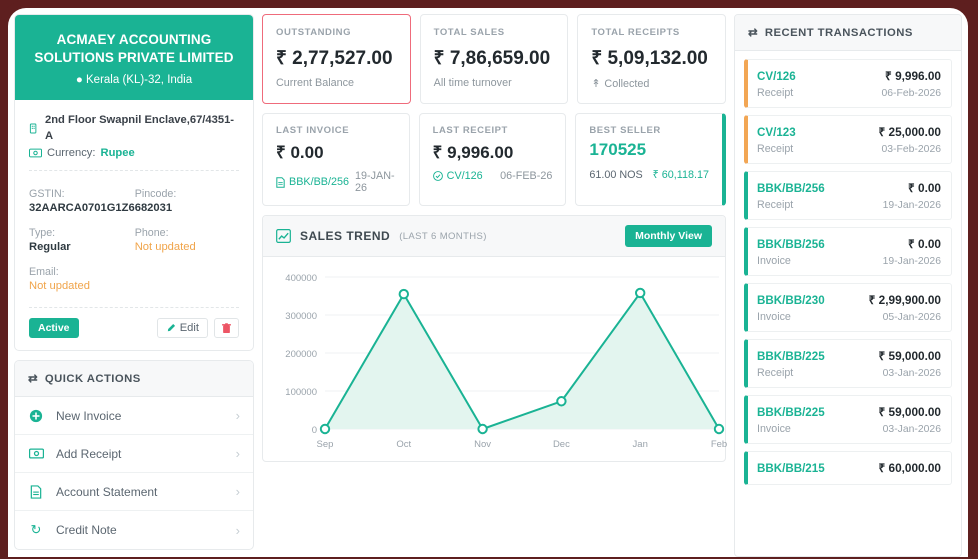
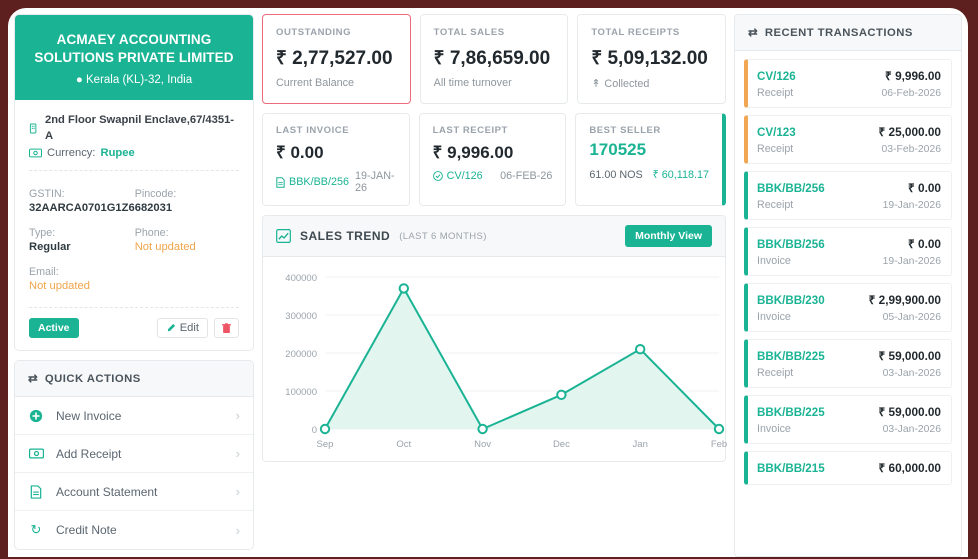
Oct: 360000 -> 370000
Dec: 70000 -> 90000
Jan: 360000 -> 210000
